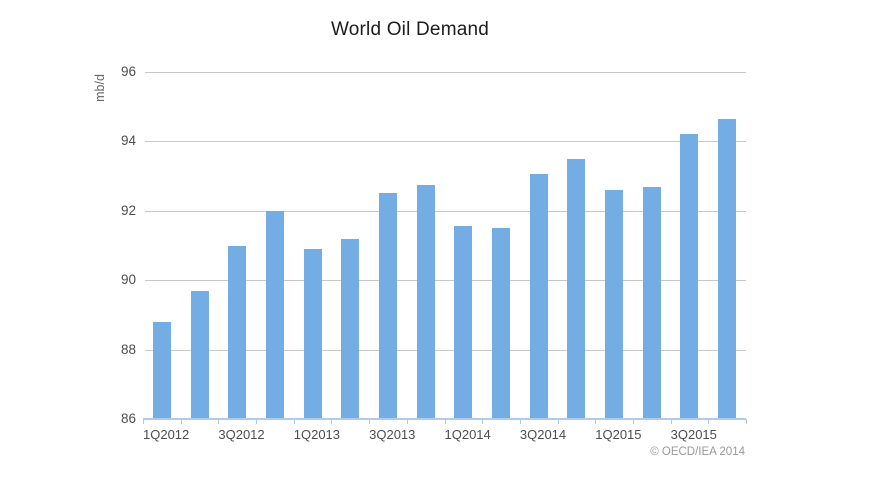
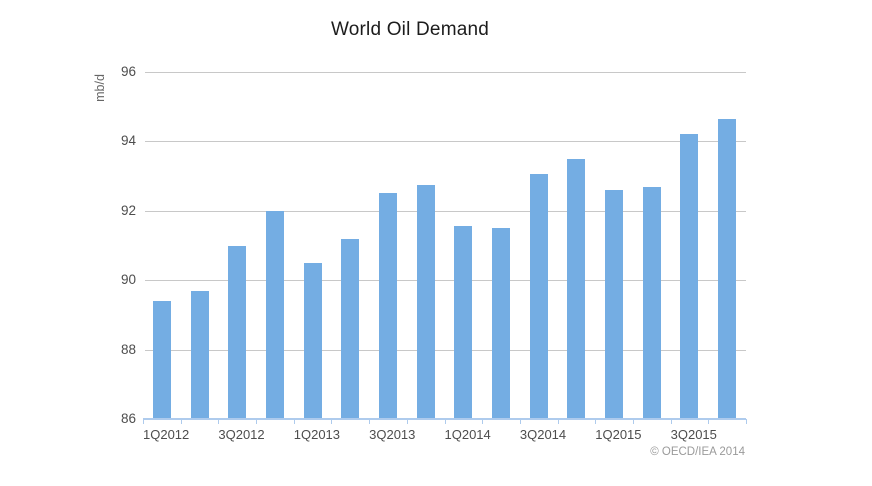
1Q2012: 88.8 -> 89.4
1Q2013: 90.9 -> 90.5
